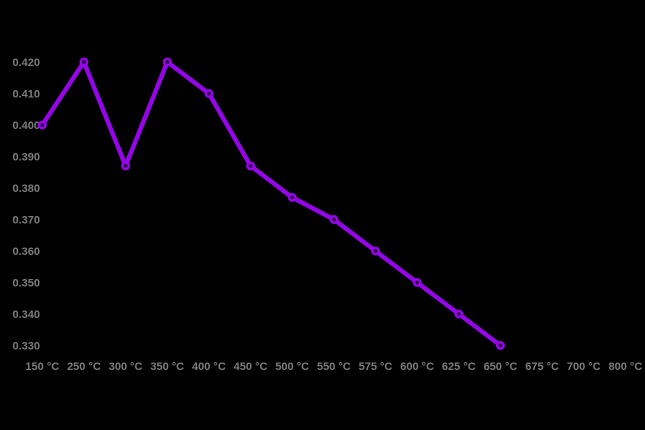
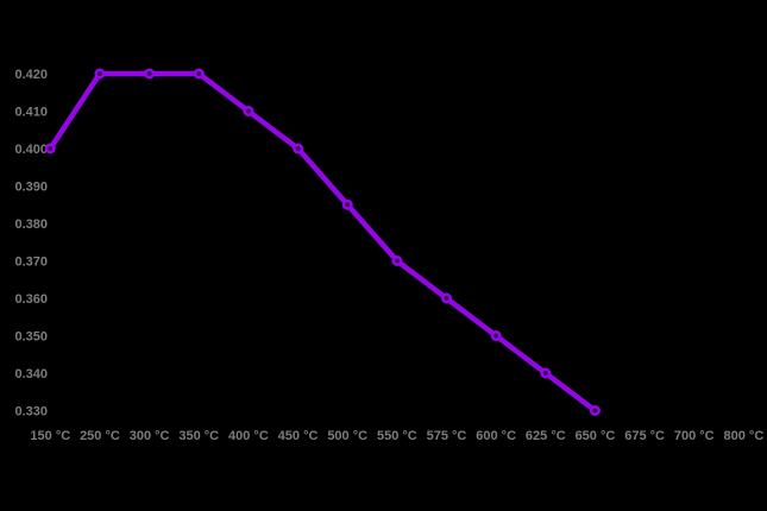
300 °C: 0.387 -> 0.420
450 °C: 0.387 -> 0.400
500 °C: 0.377 -> 0.385
